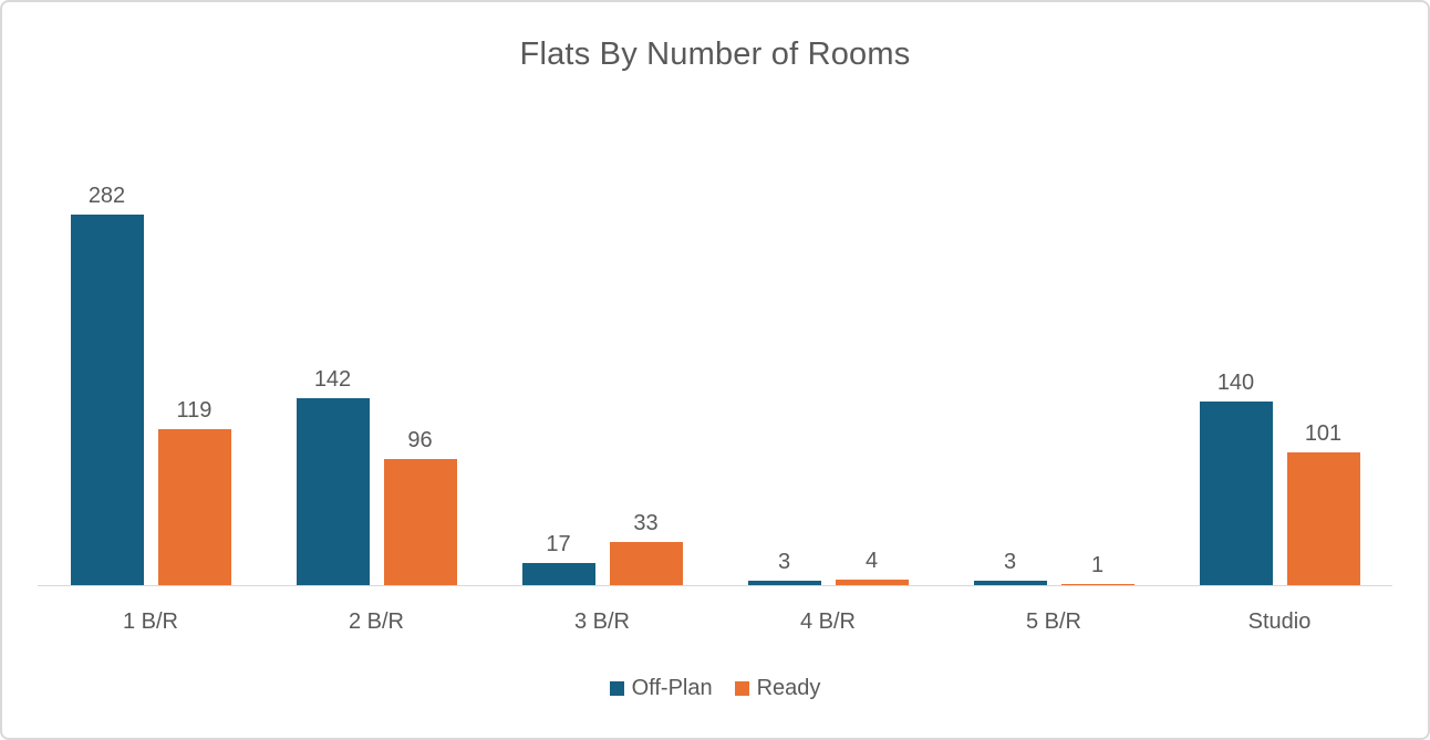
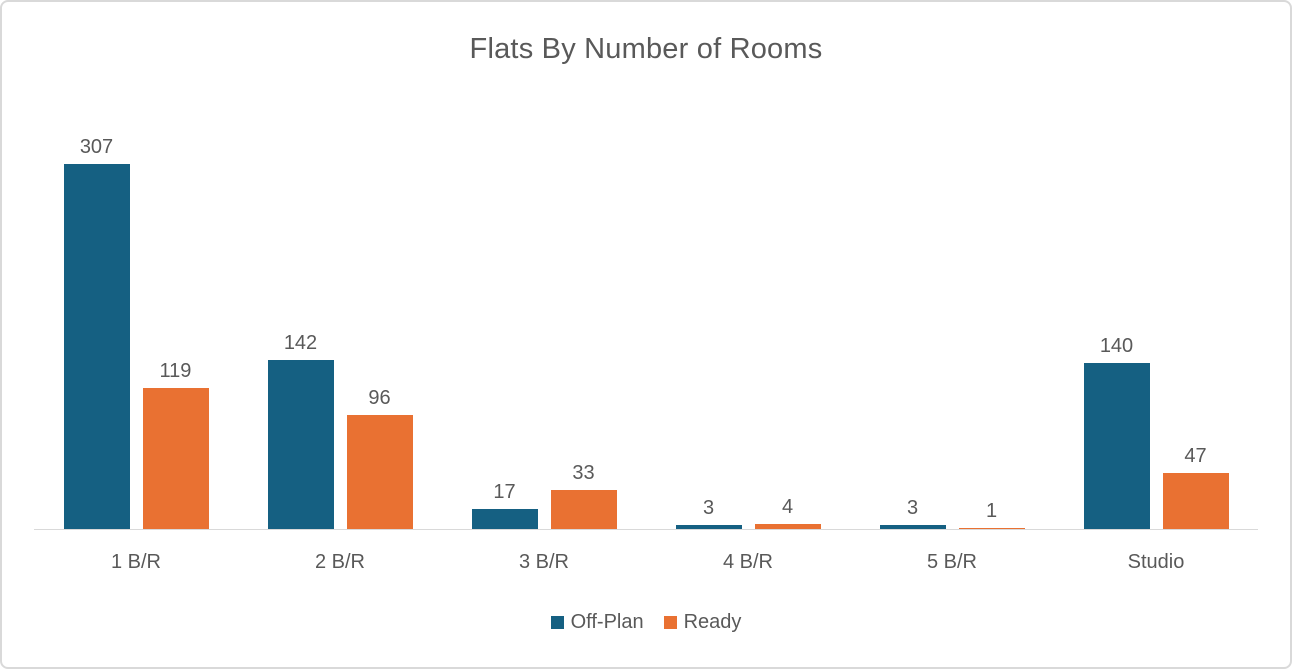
Off-Plan/1 B/R: 282 -> 307
Ready/Studio: 101 -> 47
